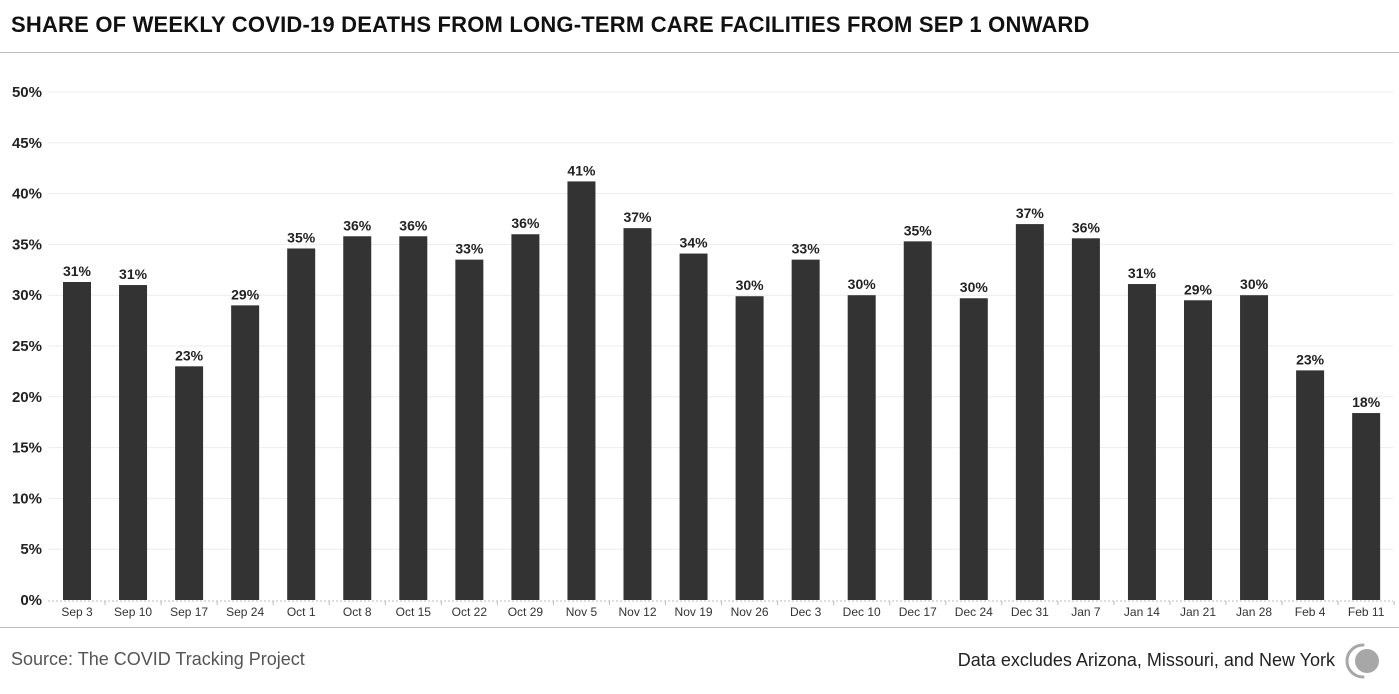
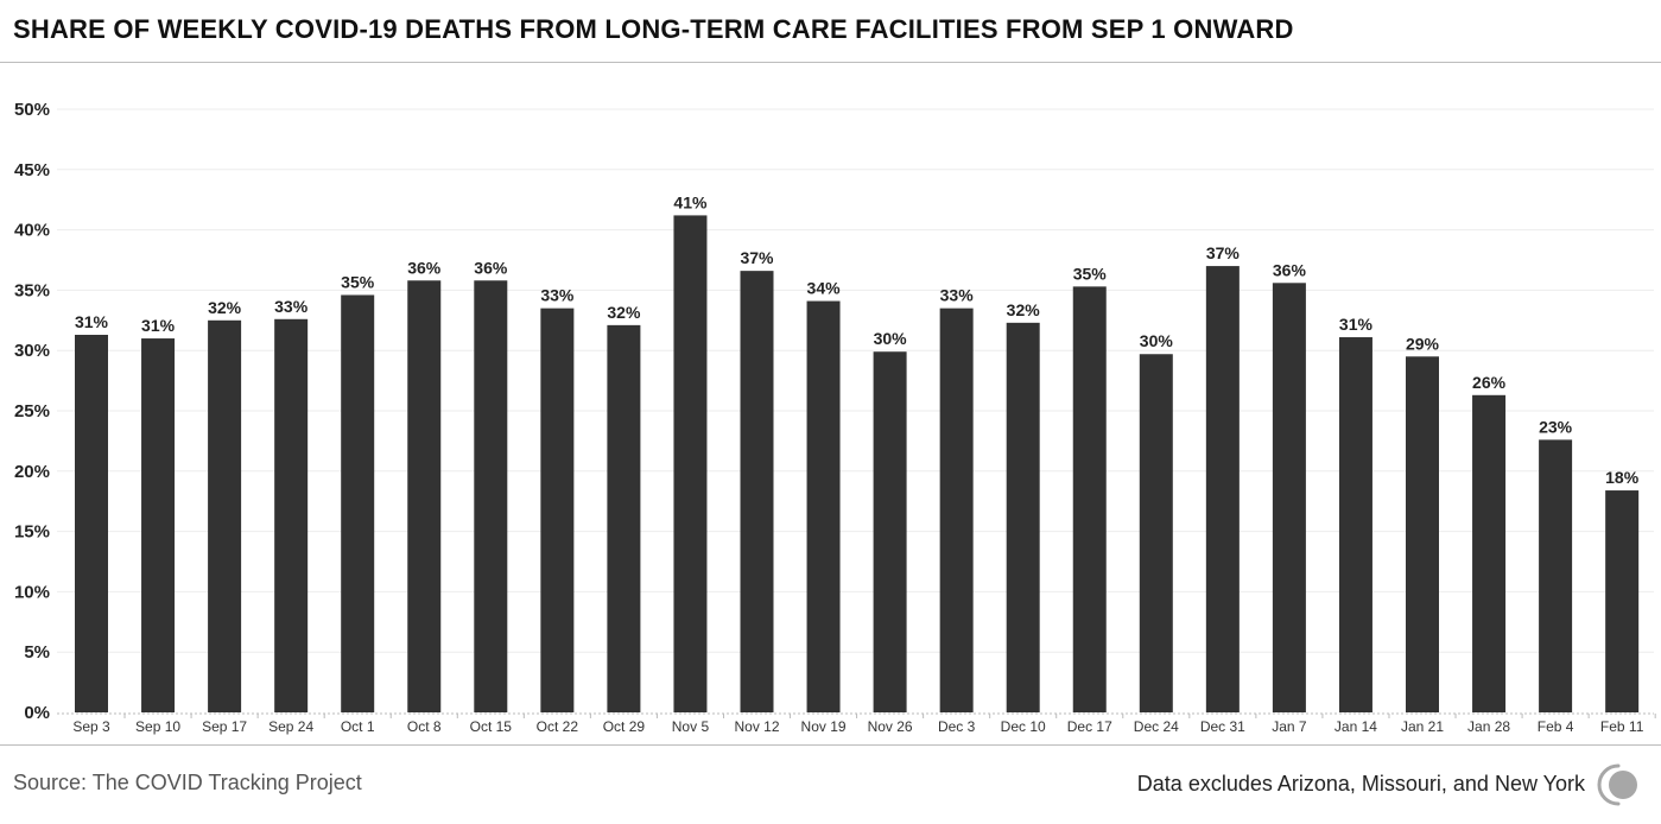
Sep 17: 23% -> 32%
Sep 24: 29% -> 33%
Oct 29: 36% -> 32%
Dec 10: 30% -> 32%
Jan 28: 30% -> 26%
